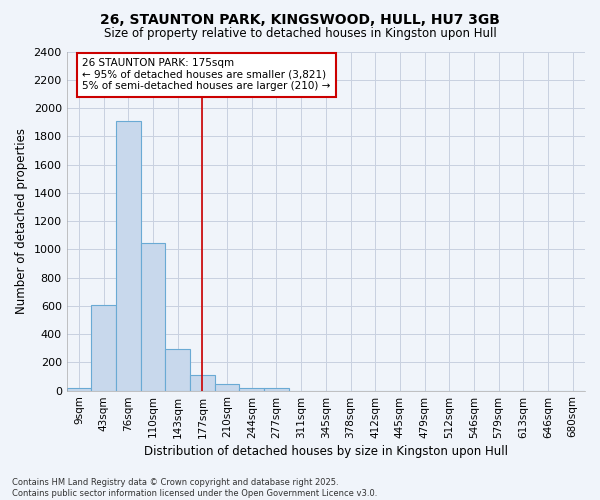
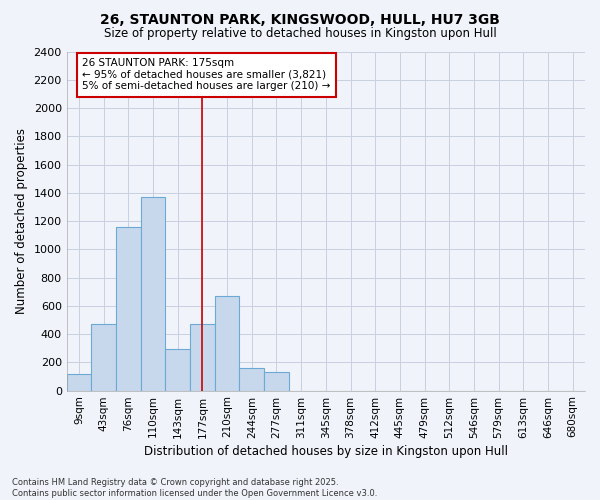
9sqm: 20 -> 120
43sqm: 600 -> 470
76sqm: 1900 -> 1160
110sqm: 1040 -> 1370
177sqm: 110 -> 470
210sqm: 40 -> 670
244sqm: 20 -> 160
277sqm: 20 -> 130
